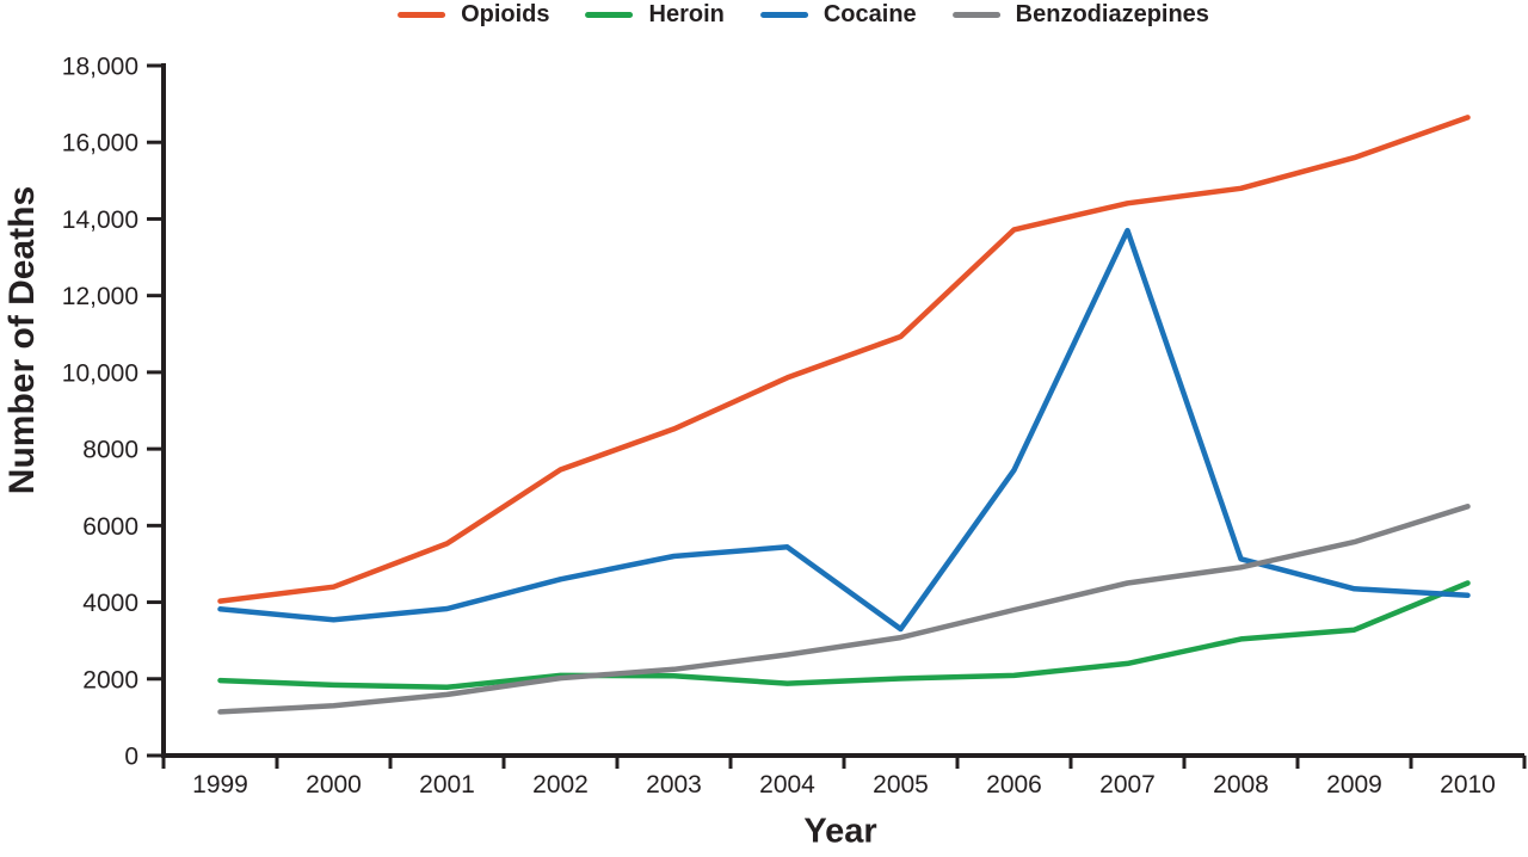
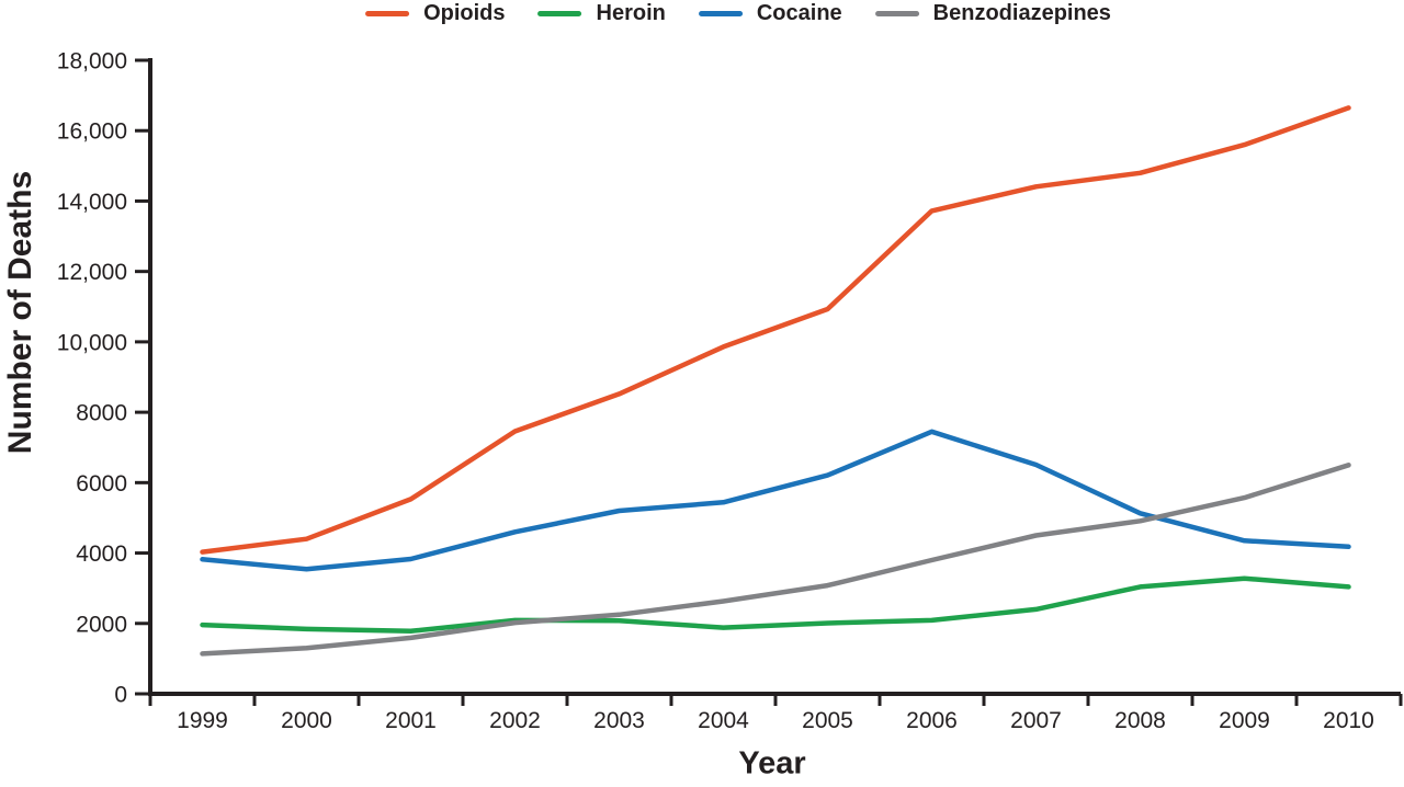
Cocaine/2005: 3300 -> 6200
Cocaine/2007: 13700 -> 6500
Heroin/2010: 4500 -> 3000
